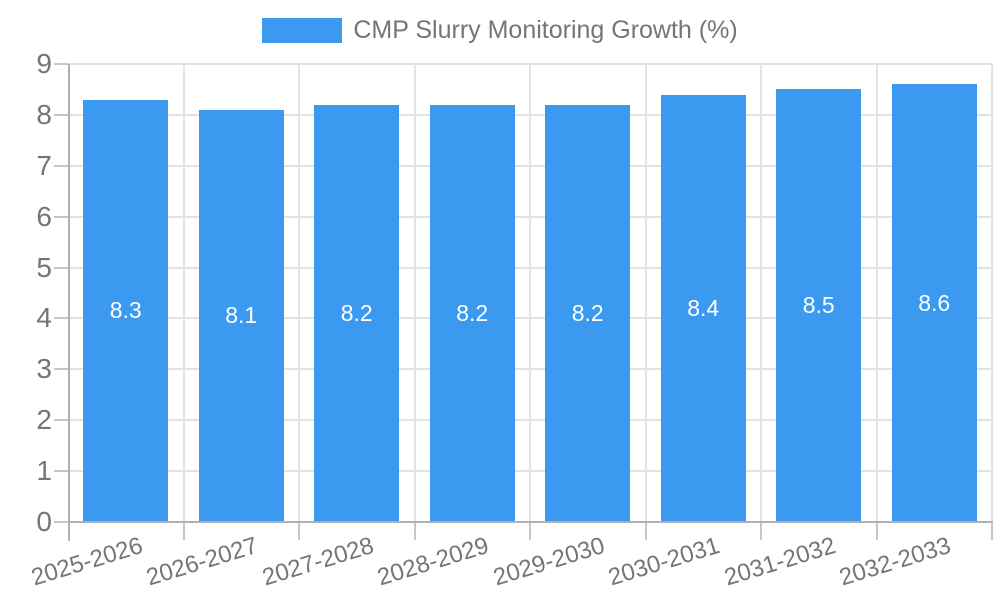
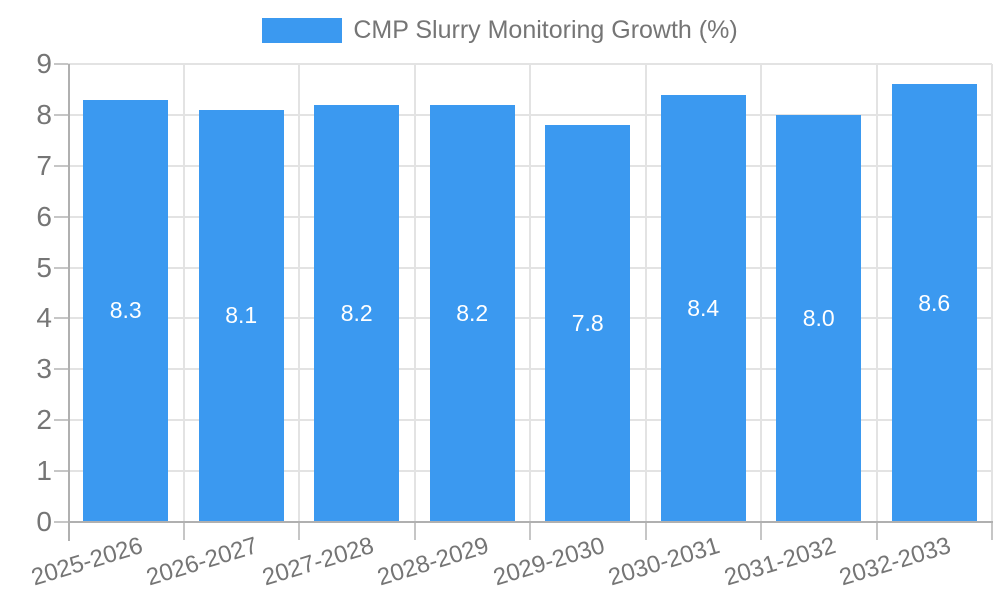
2029-2030: 8.2 -> 7.8
2031-2032: 8.5 -> 8.0
